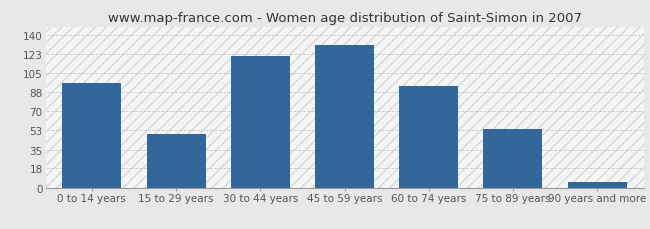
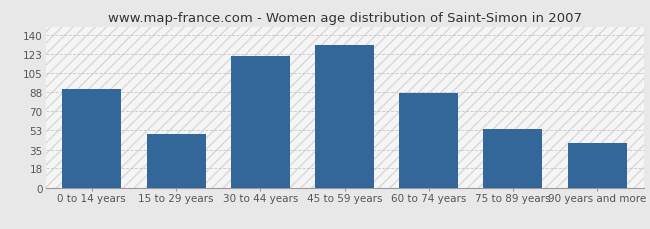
0 to 14 years: 96 -> 91
60 to 74 years: 93 -> 87
90 years and more: 5 -> 41
